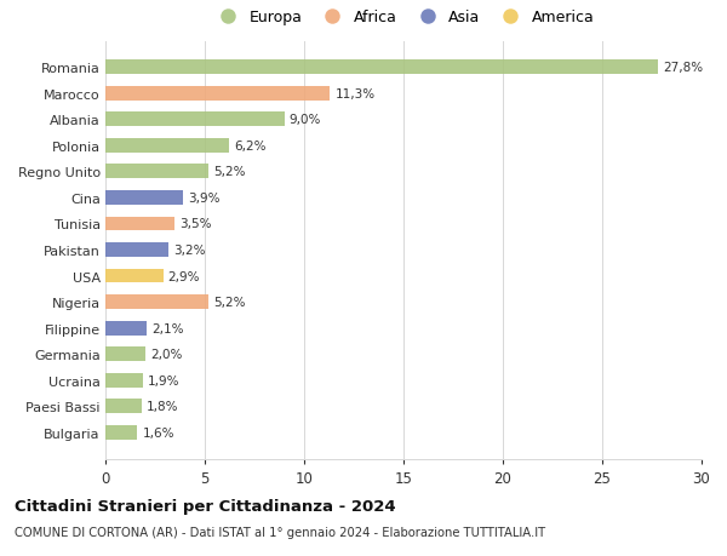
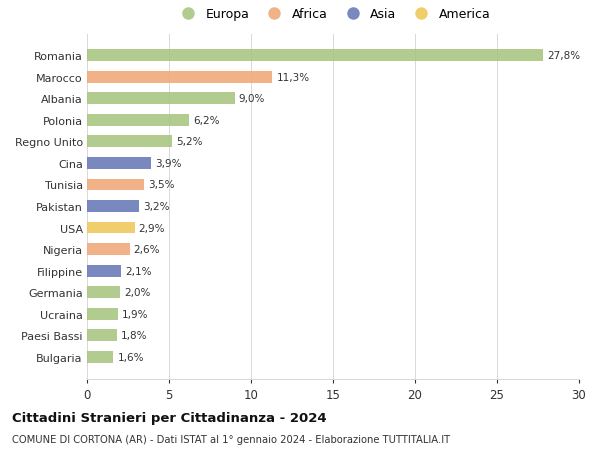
Nigeria: 5,2% -> 2,6%
